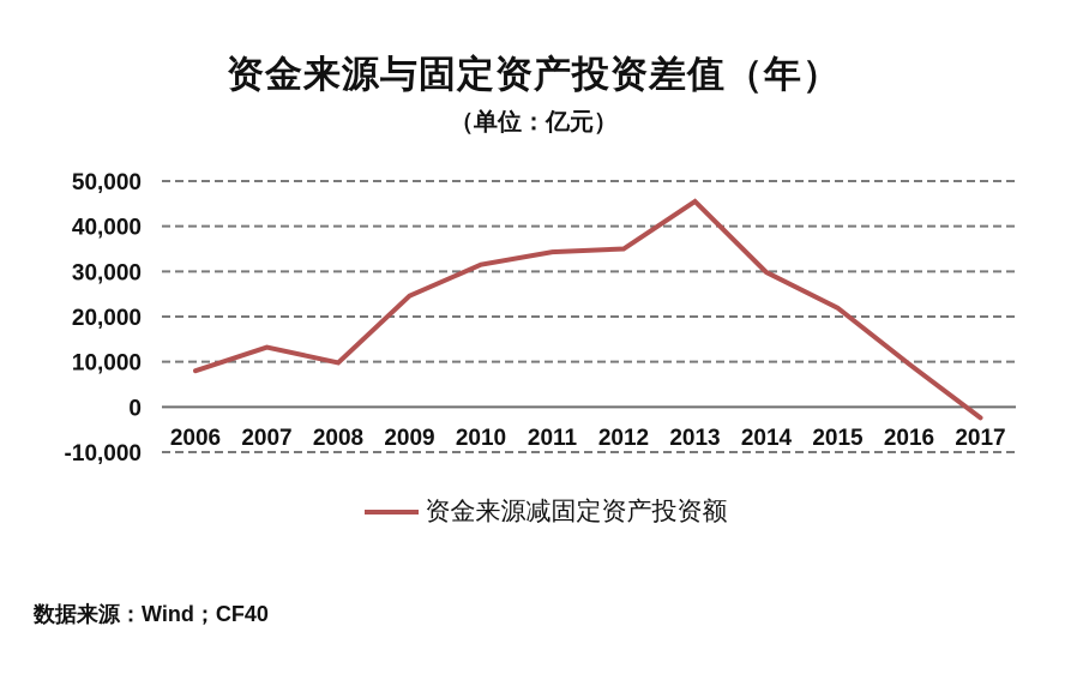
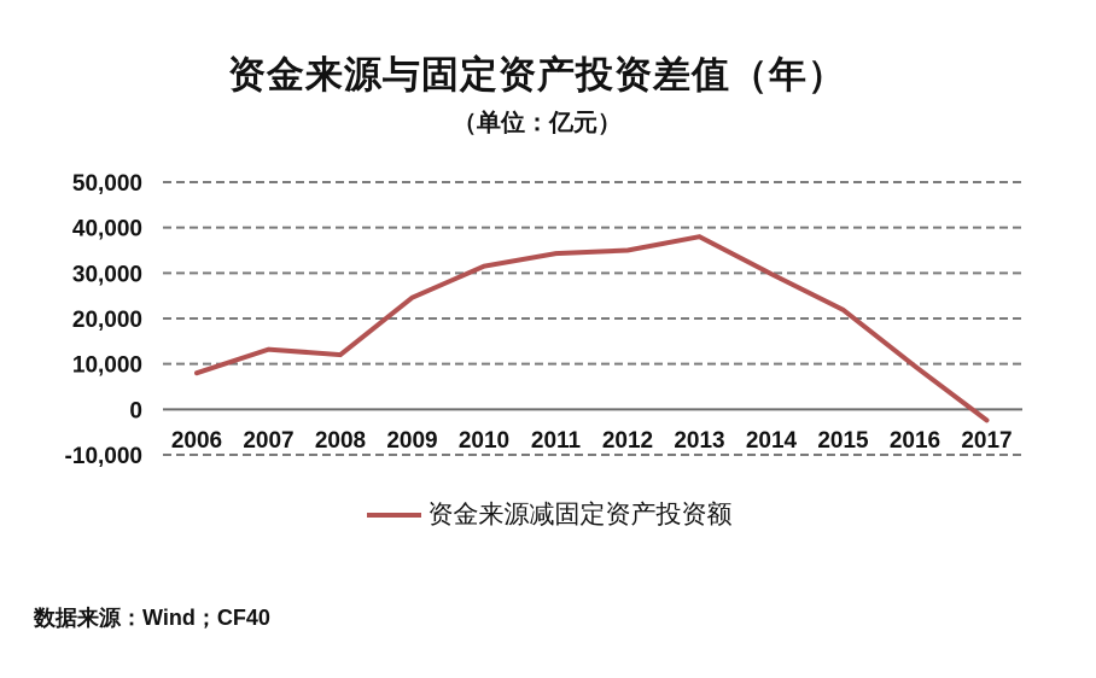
2008: 10000 -> 12000
2013: 46000 -> 38000
